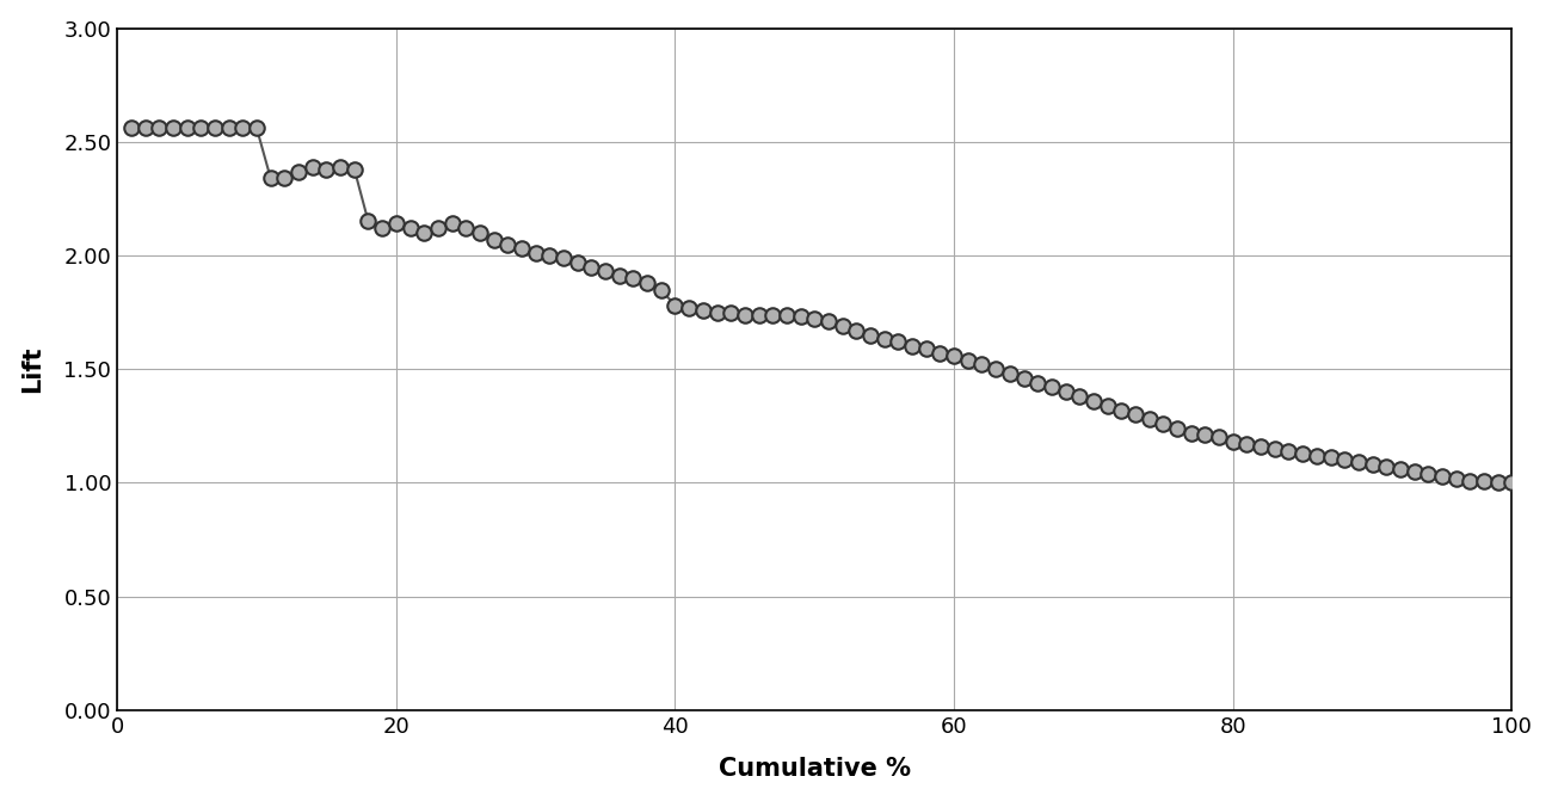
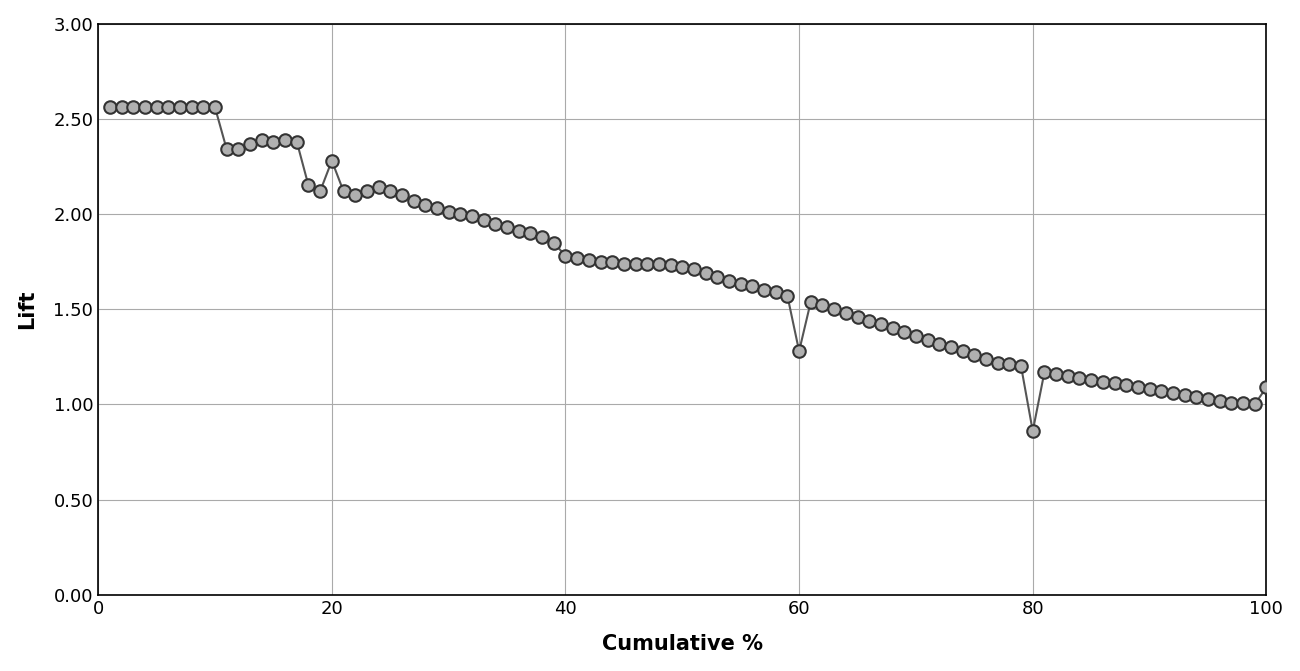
20: 2.14 -> 2.28
60: 1.56 -> 1.28
80: 1.18 -> 0.86
100: 1.00 -> 1.09
